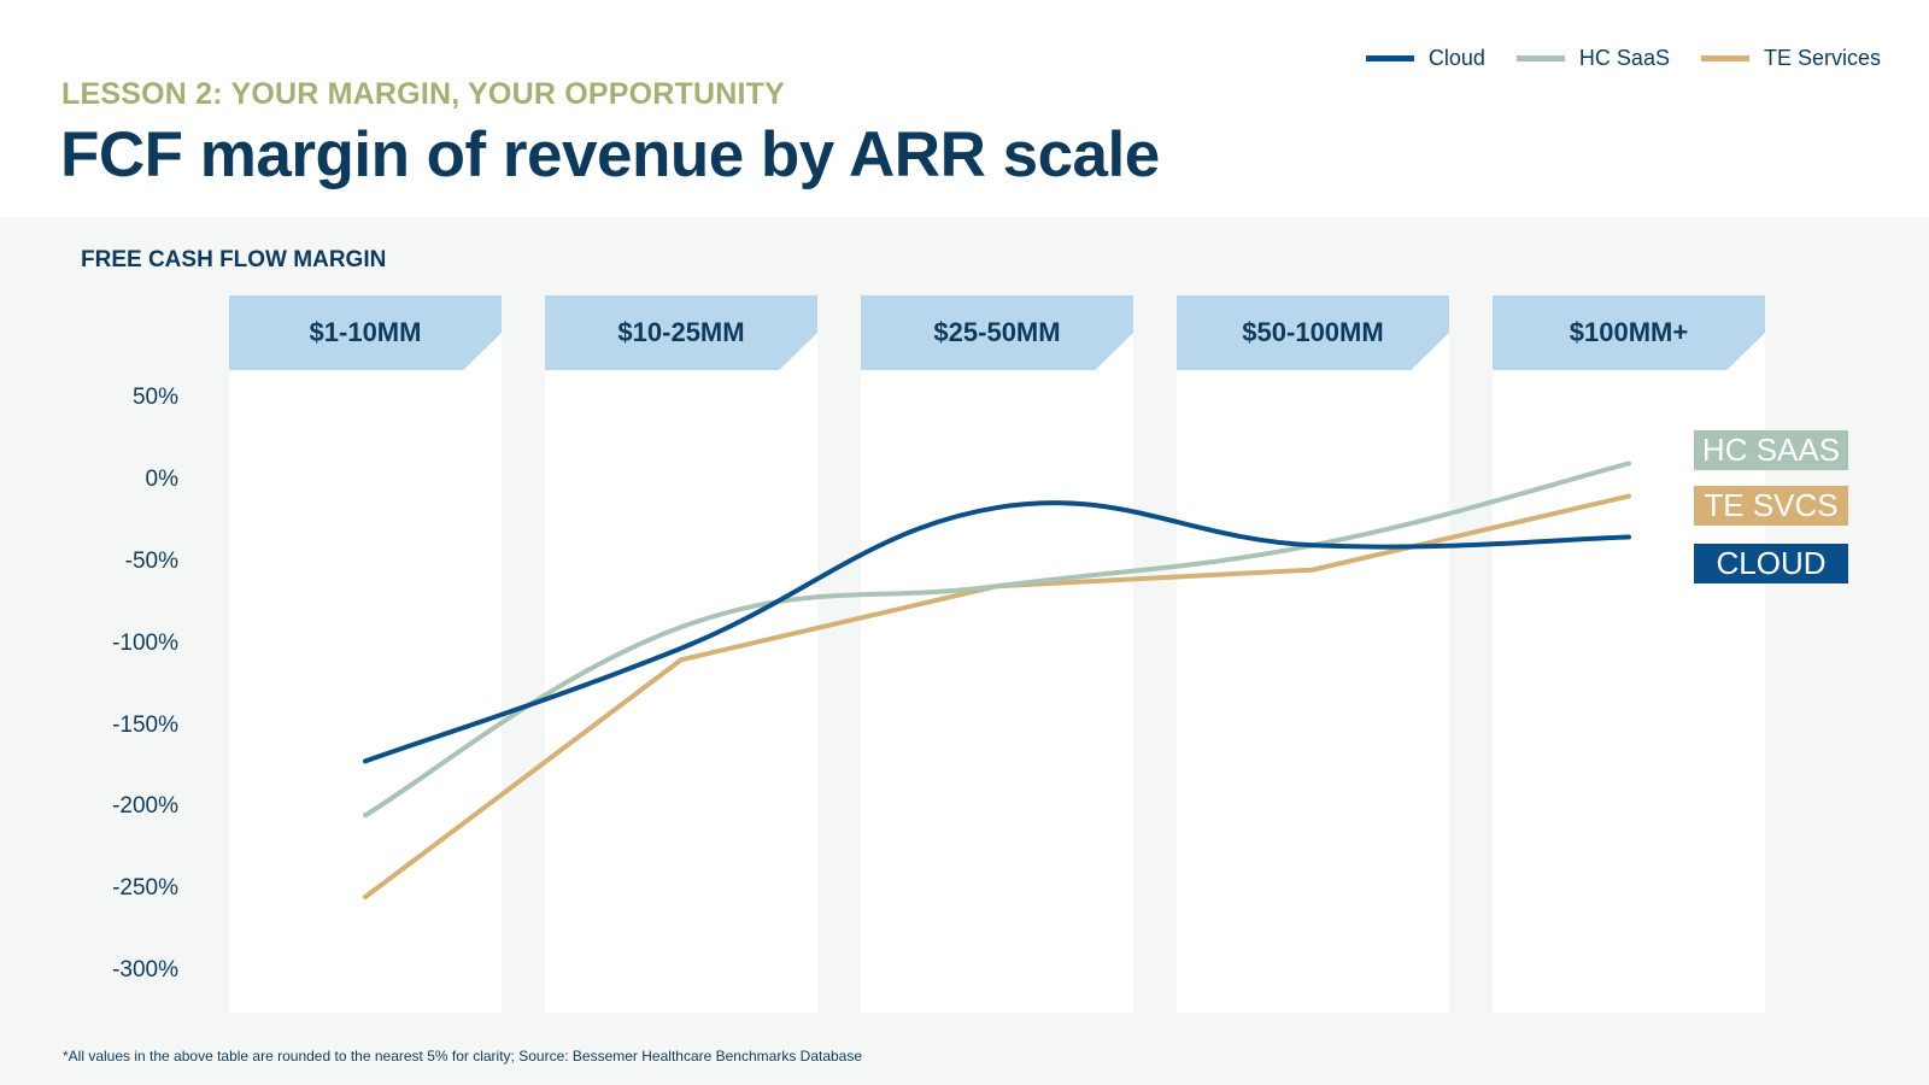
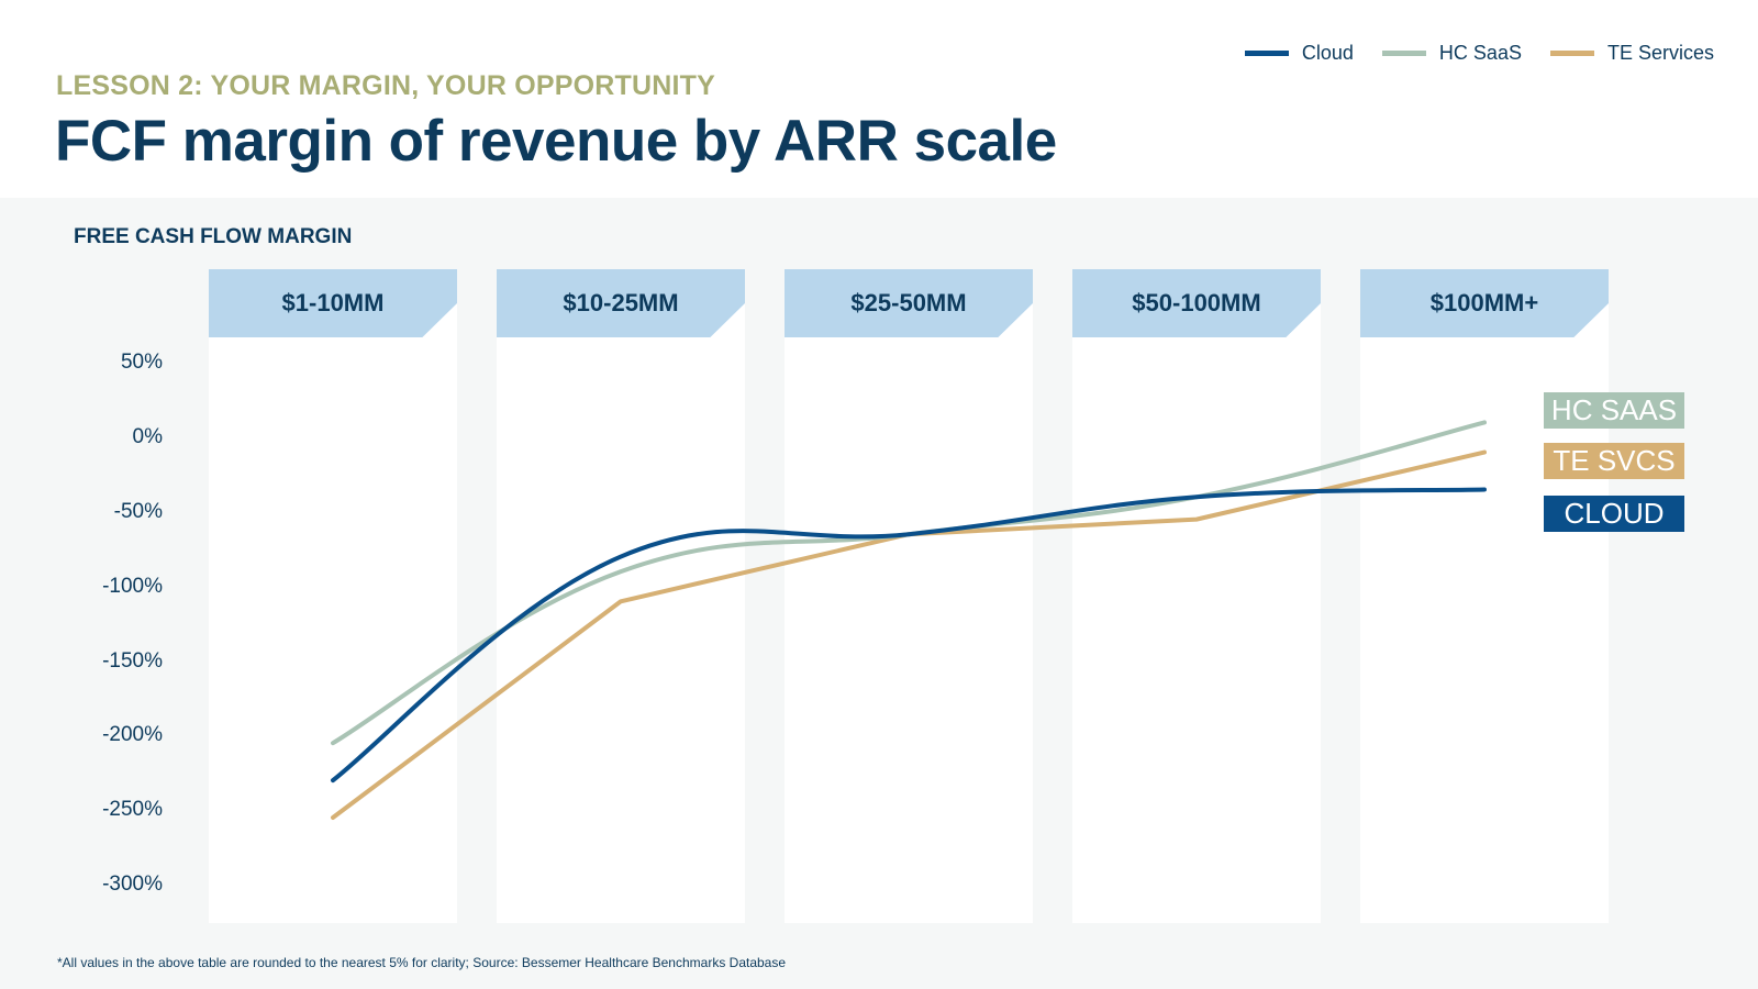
Cloud/$1-10MM: -172% -> -230%
Cloud/$10-25MM: -103% -> -80%
Cloud/$25-50MM: -17% -> -65%
